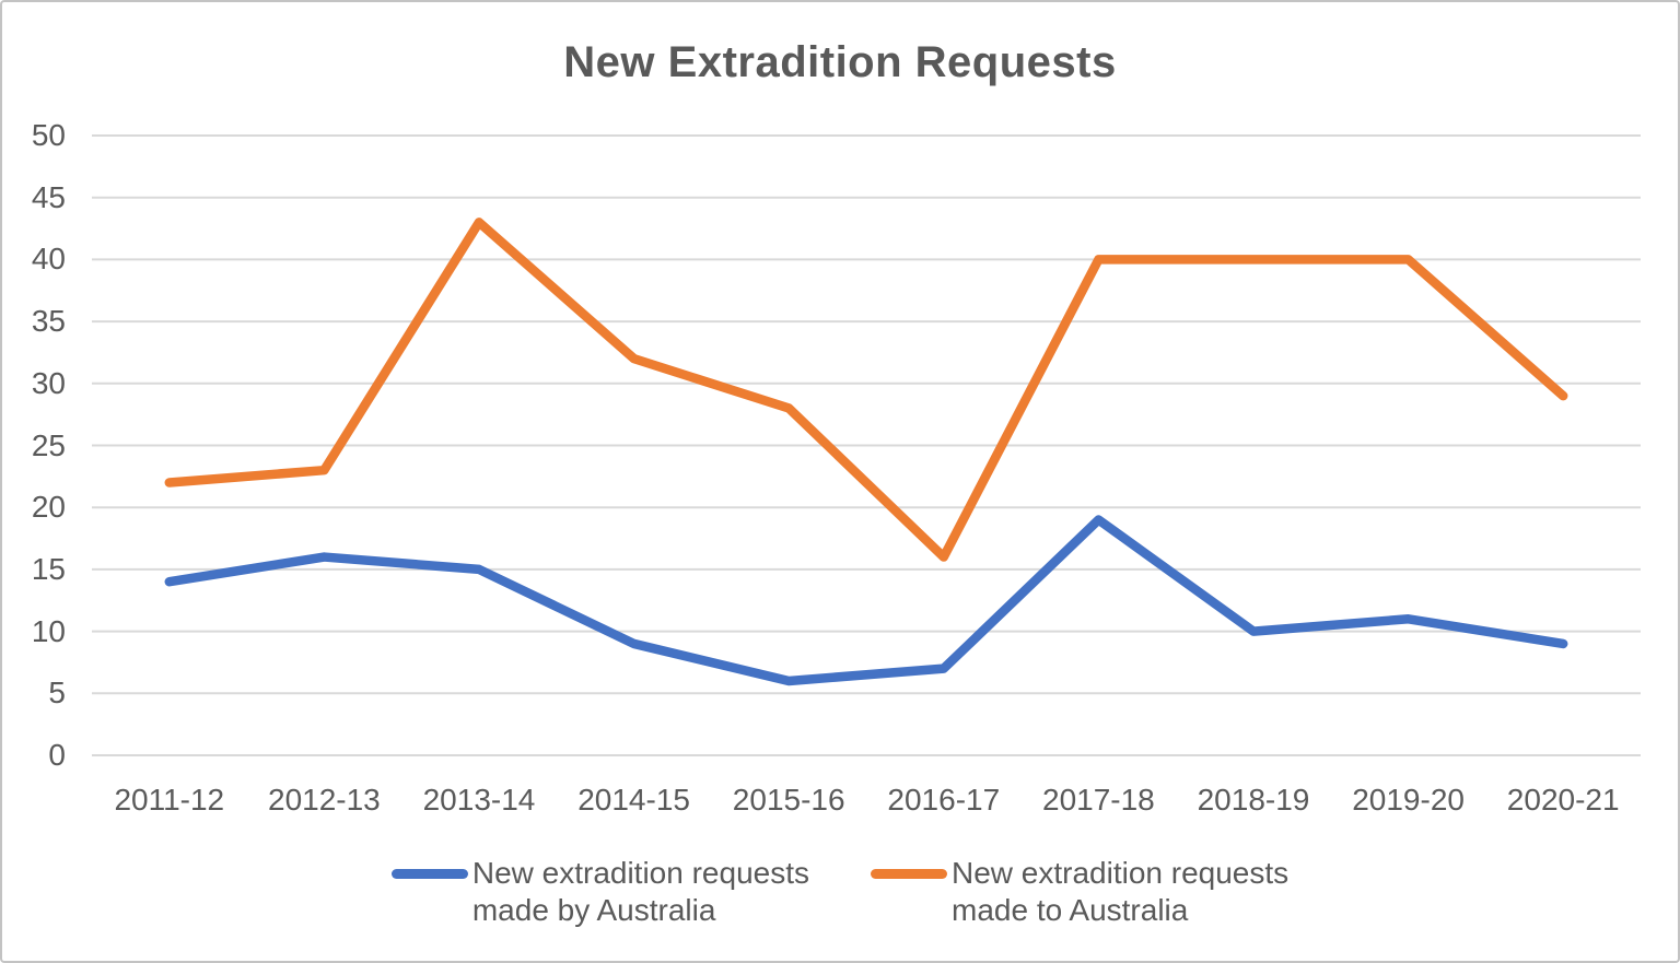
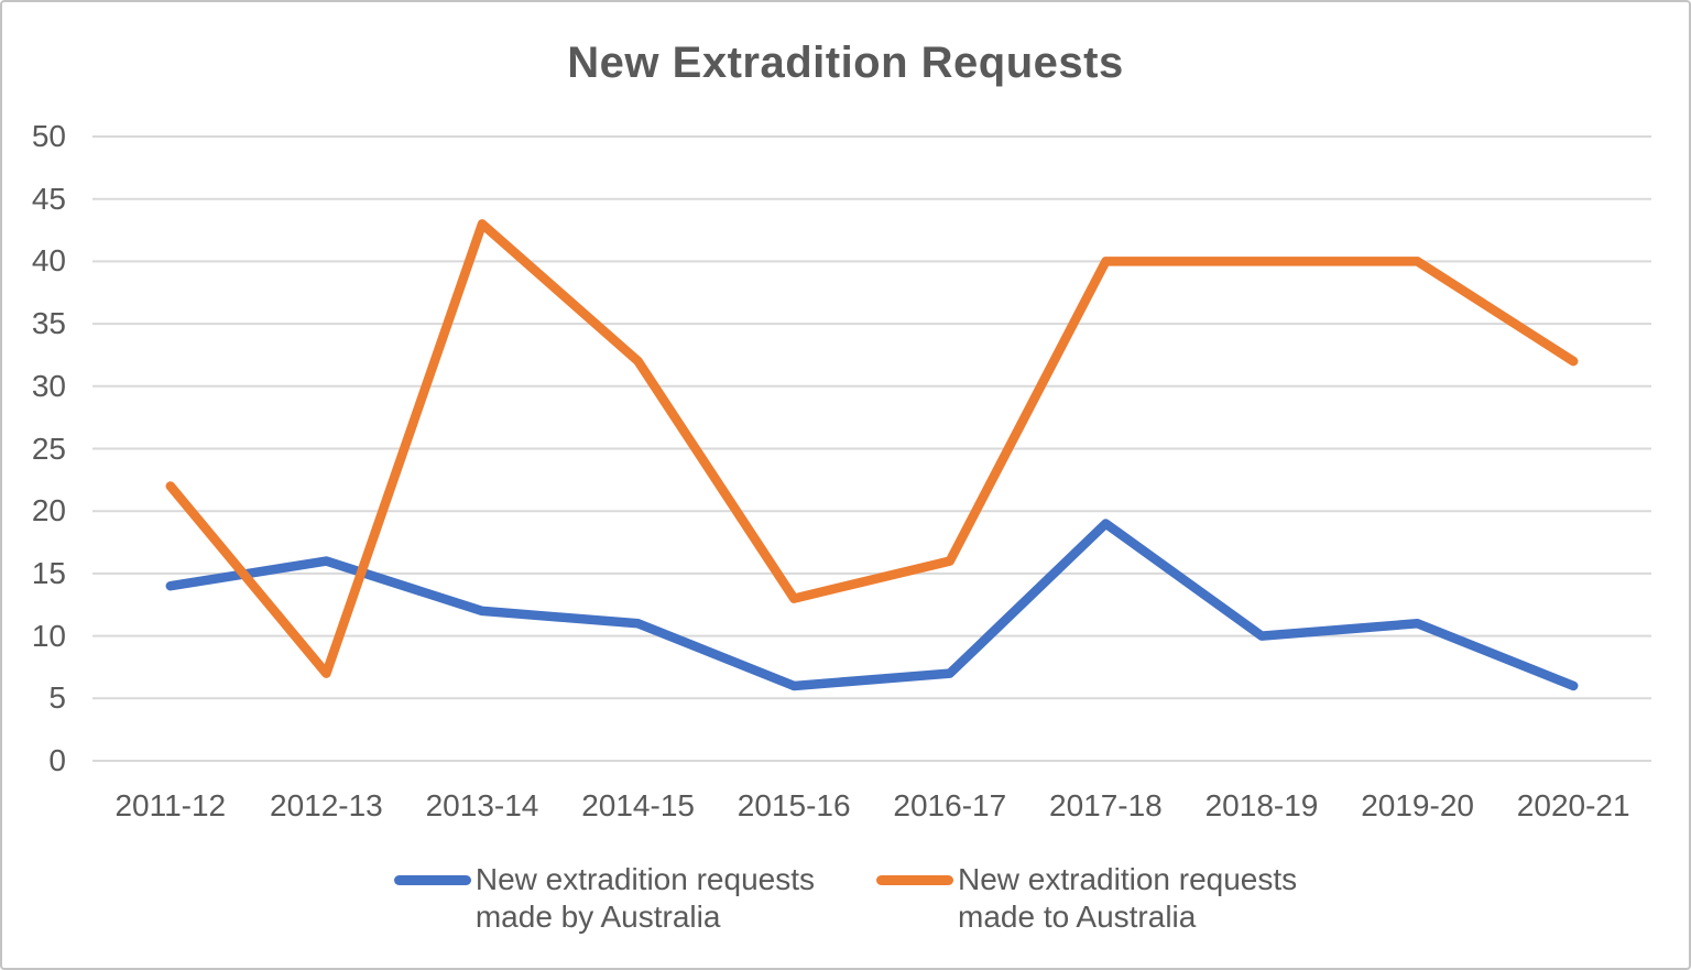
New extradition requests made to Australia/2012-13: 23 -> 7
New extradition requests made by Australia/2013-14: 15 -> 12
New extradition requests made by Australia/2014-15: 9 -> 11
New extradition requests made to Australia/2015-16: 28 -> 13
New extradition requests made by Australia/2020-21: 9 -> 6
New extradition requests made to Australia/2020-21: 29 -> 32
